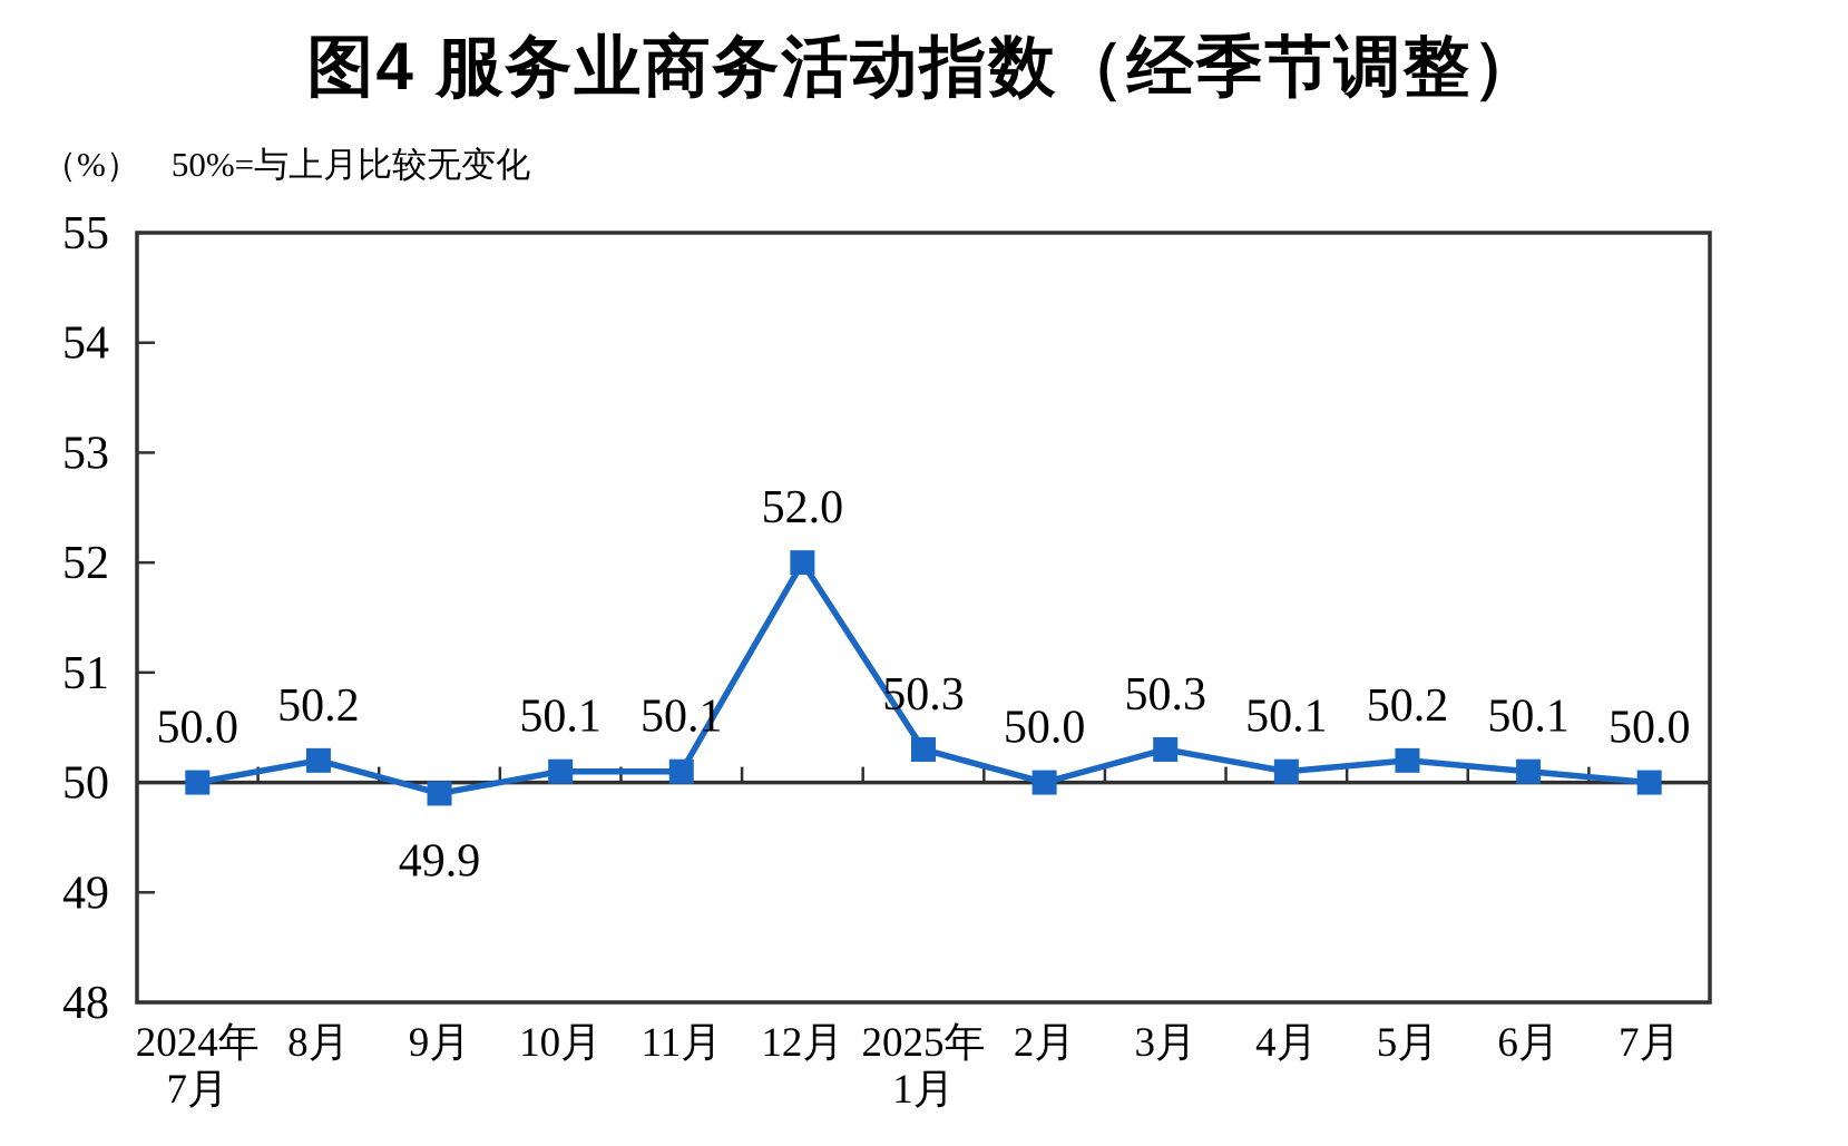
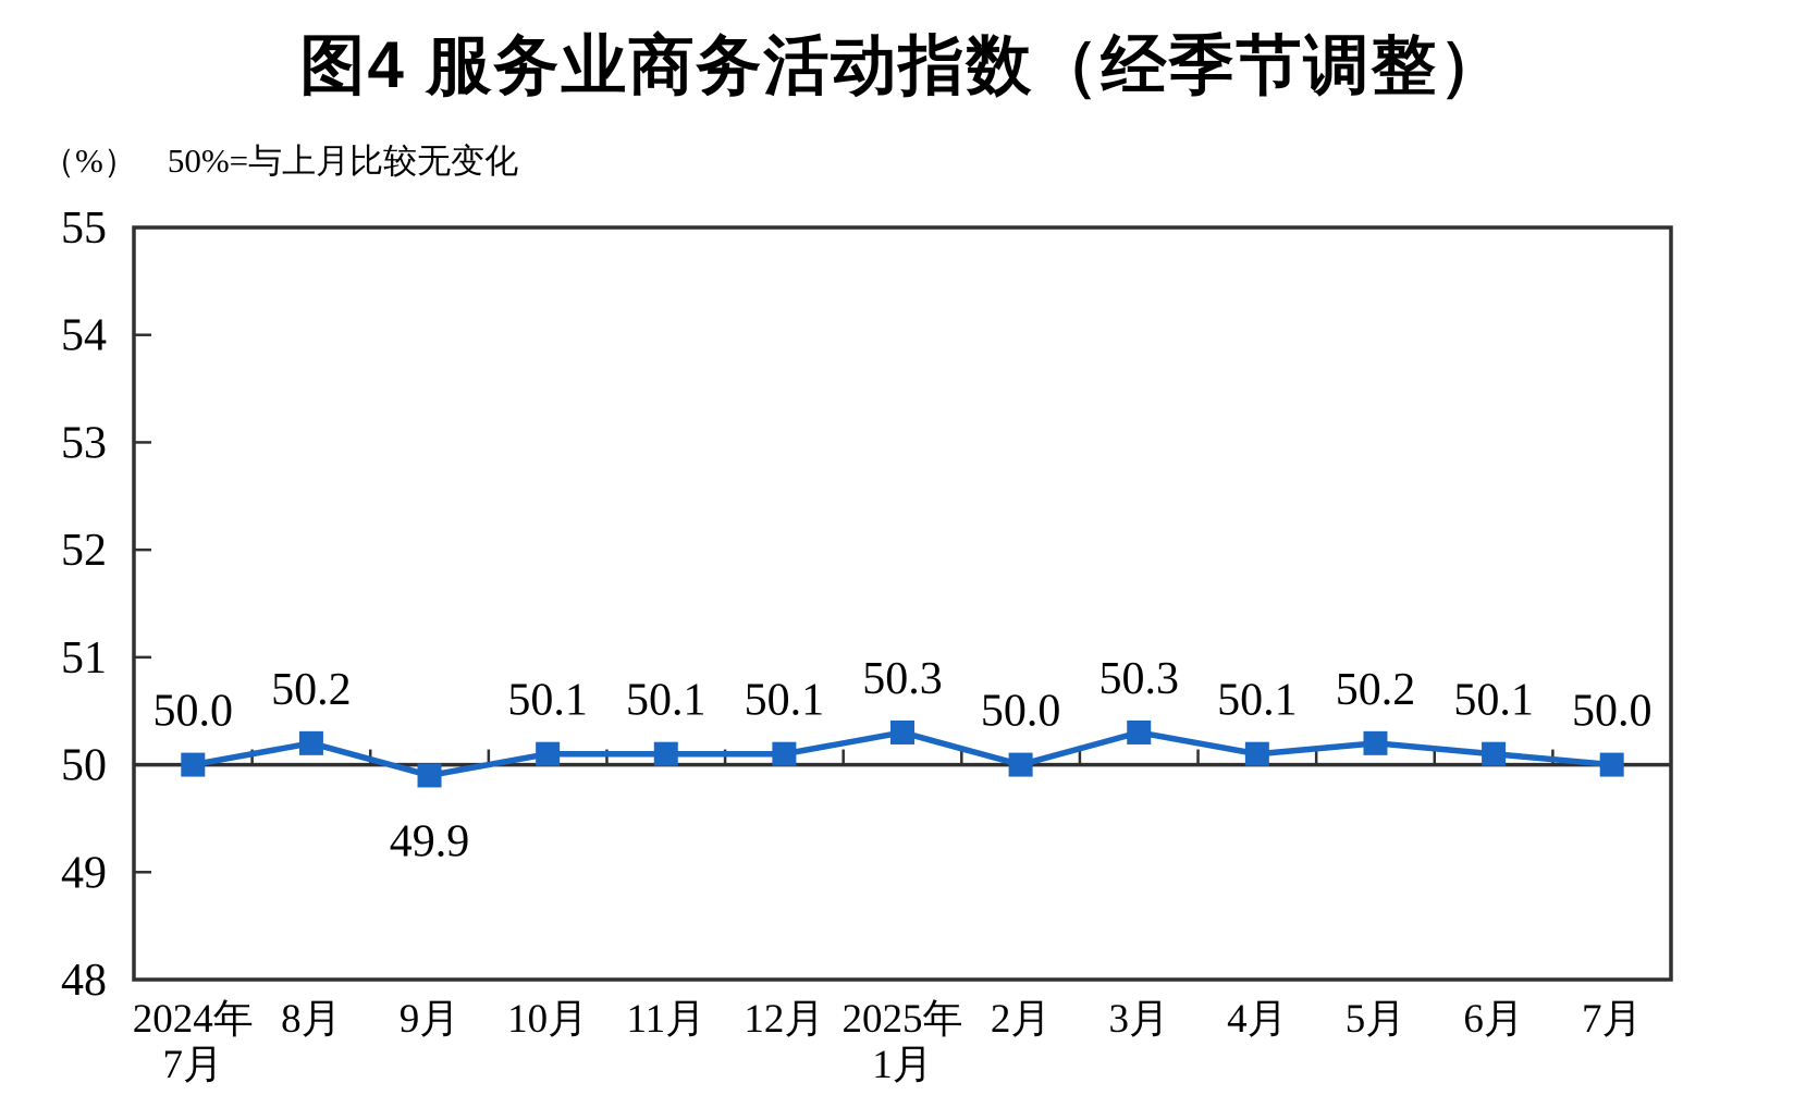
12月: 52.0 -> 50.1
